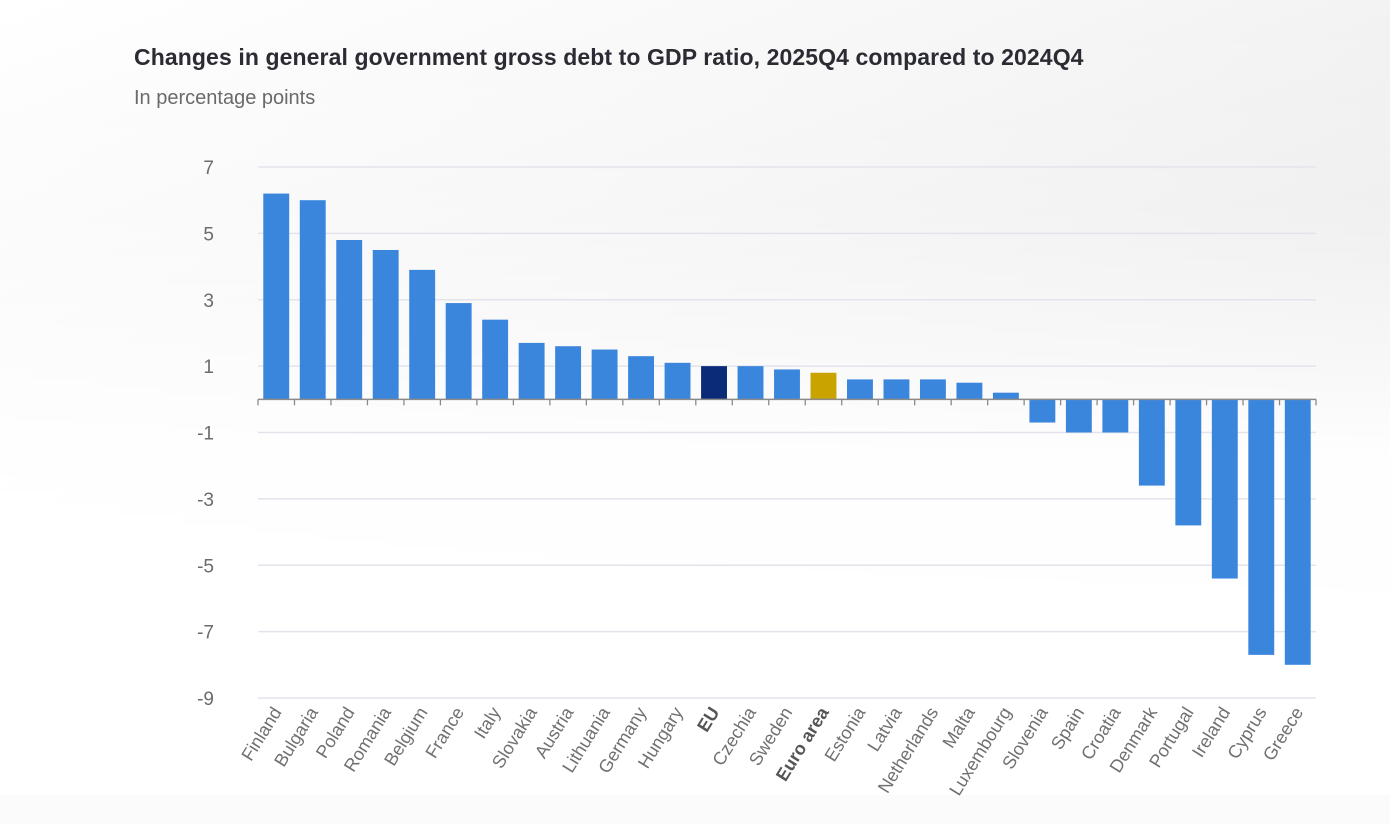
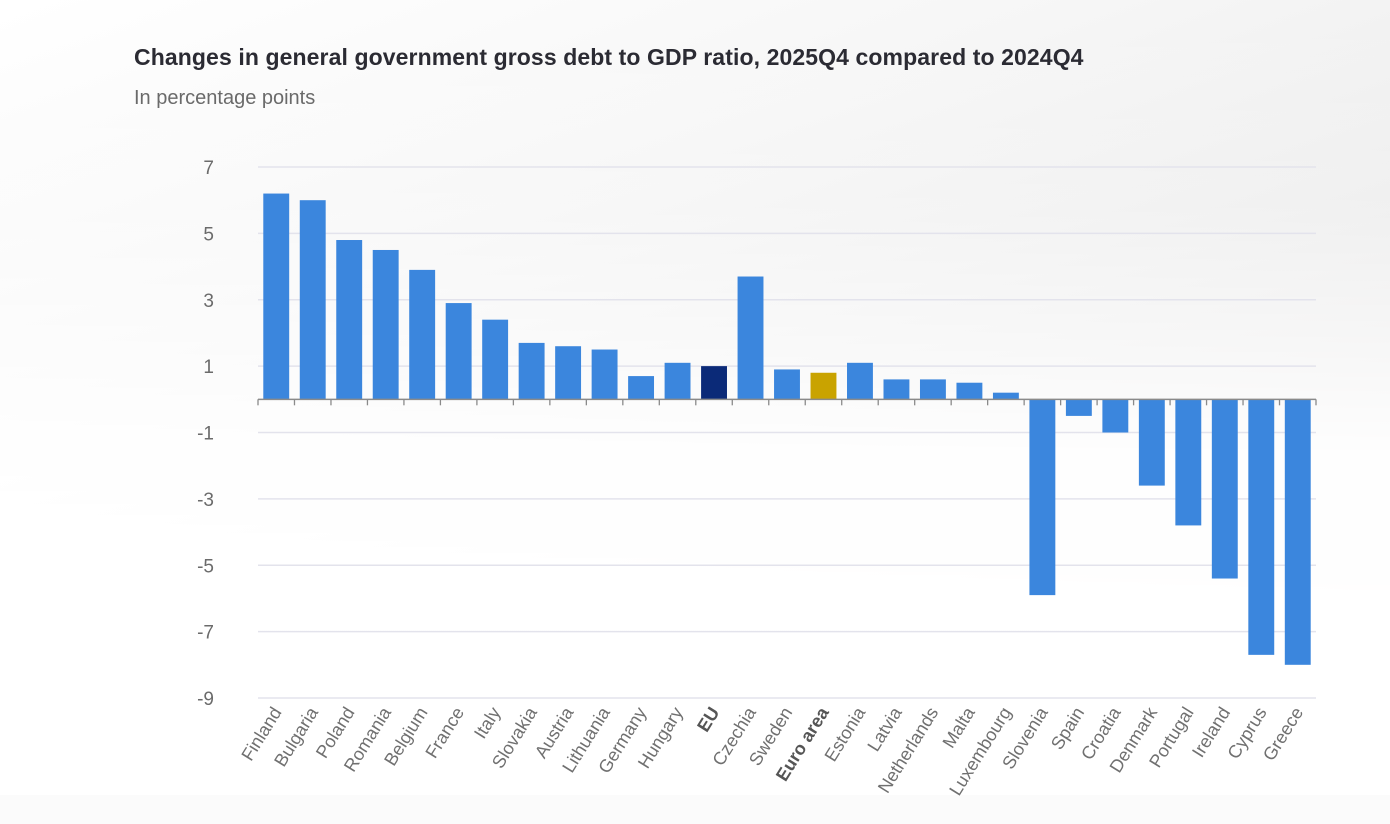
Germany: 1.3 -> 0.7
Czechia: 1.0 -> 3.7
Estonia: 0.6 -> 1.1
Slovenia: -0.7 -> -5.9
Spain: -1.0 -> -0.5
